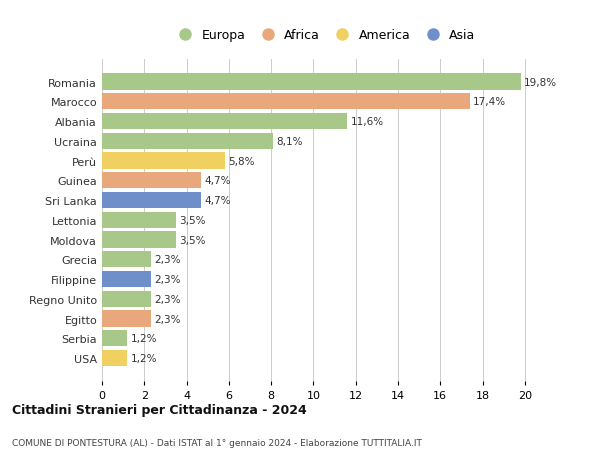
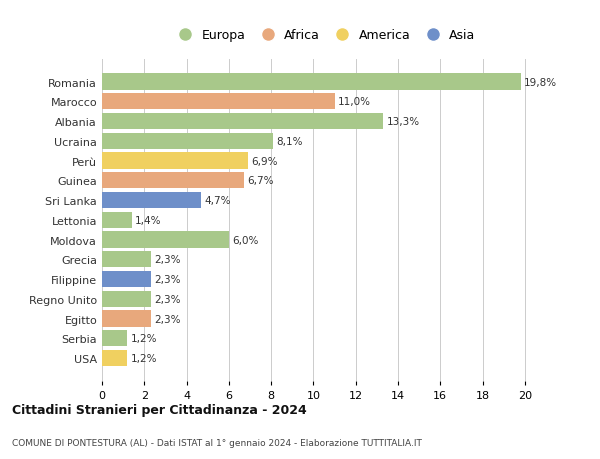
Marocco: 17,4% -> 11,0%
Albania: 11,6% -> 13,3%
Perù: 5,8% -> 6,9%
Guinea: 4,7% -> 6,7%
Lettonia: 3,5% -> 1,4%
Moldova: 3,5% -> 6,0%
